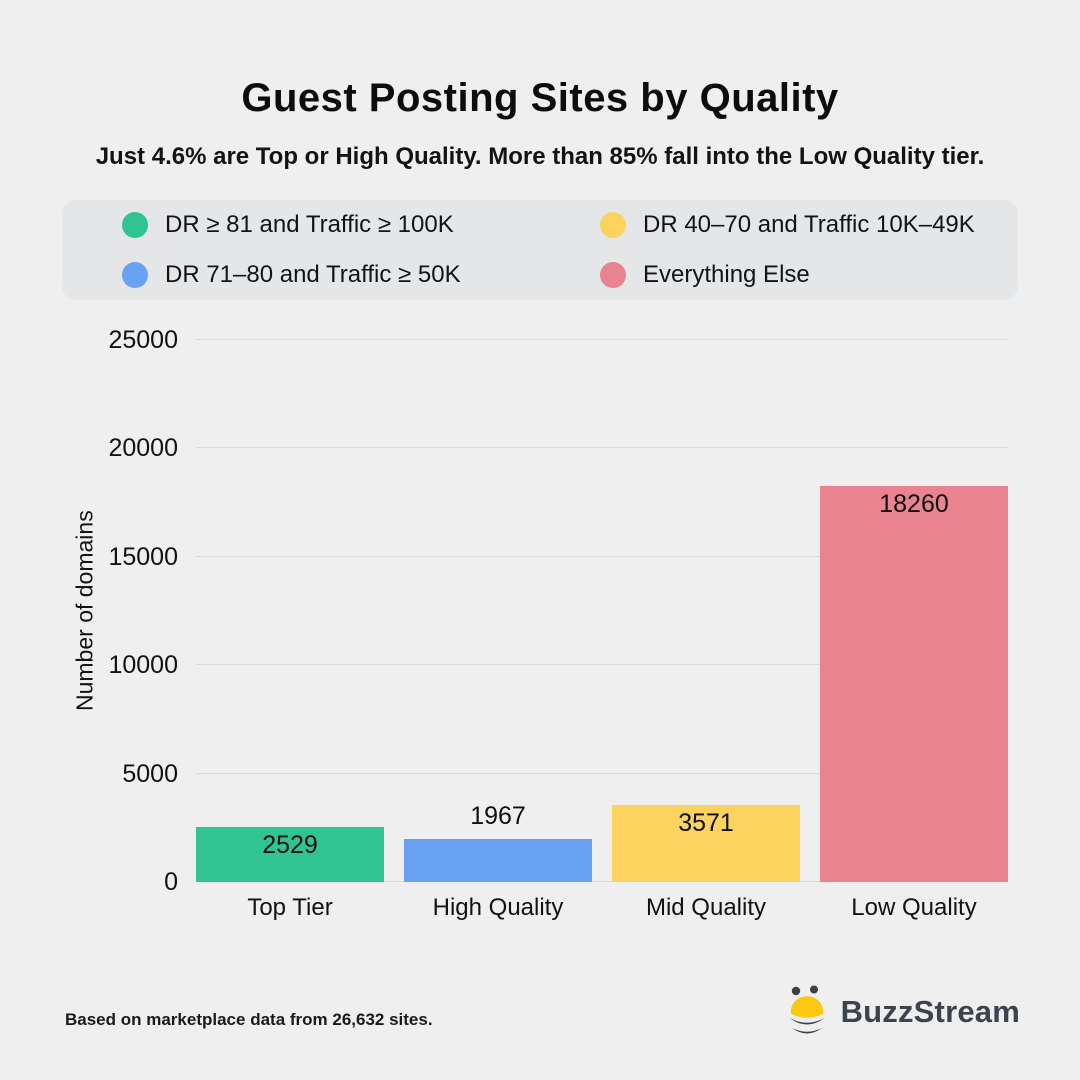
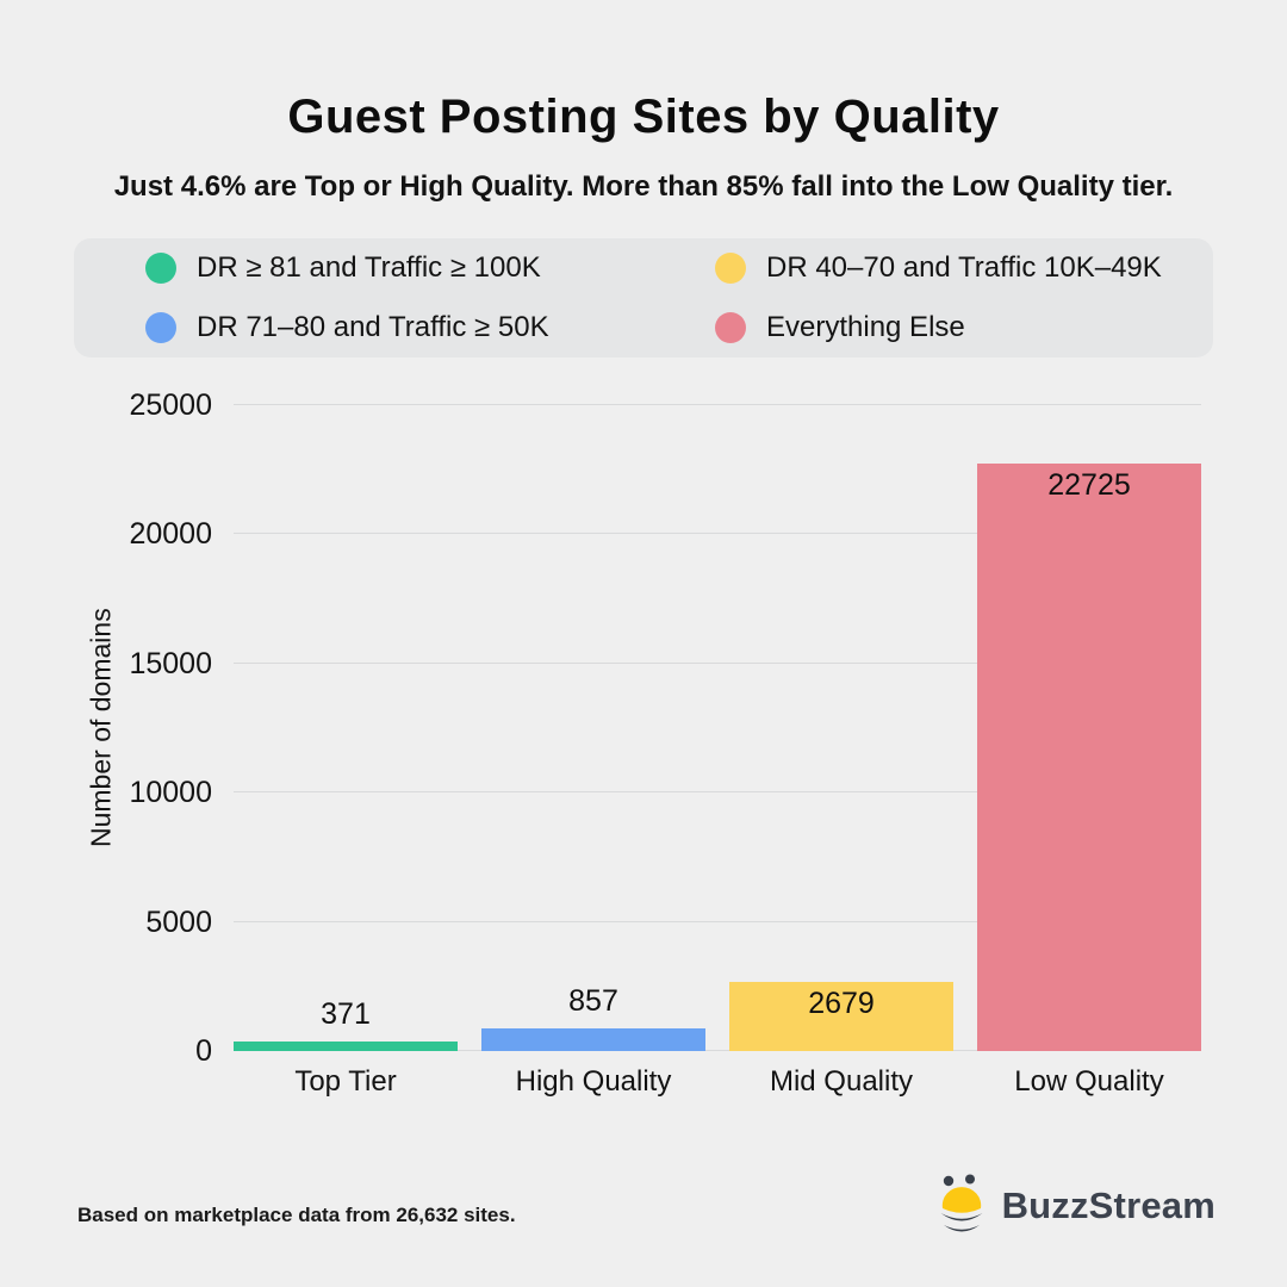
Top Tier: 2529 -> 371
High Quality: 1967 -> 857
Mid Quality: 3571 -> 2679
Low Quality: 18260 -> 22725
